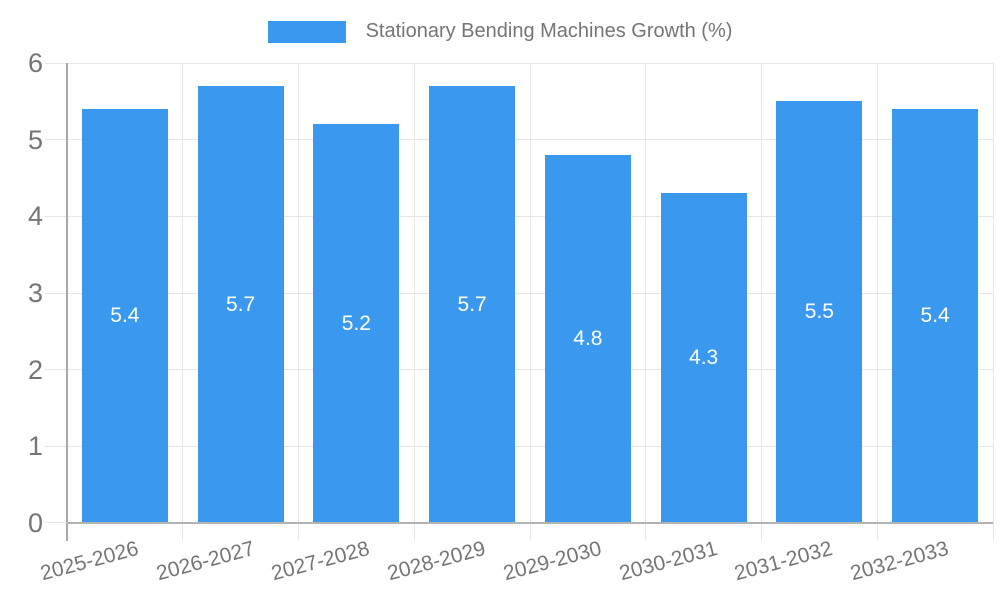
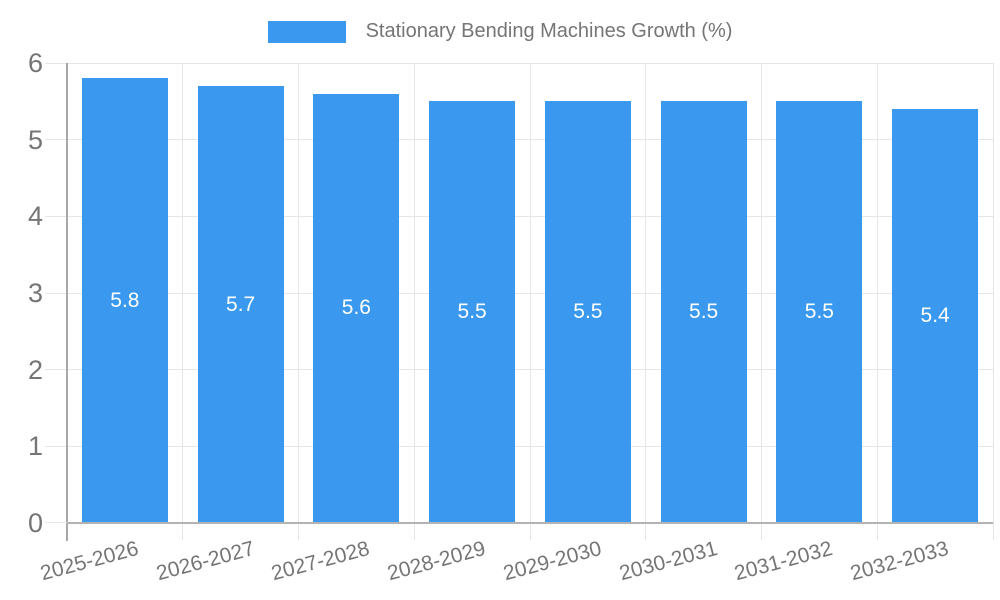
2025-2026: 5.4 -> 5.8
2027-2028: 5.2 -> 5.6
2028-2029: 5.7 -> 5.5
2029-2030: 4.8 -> 5.5
2030-2031: 4.3 -> 5.5
